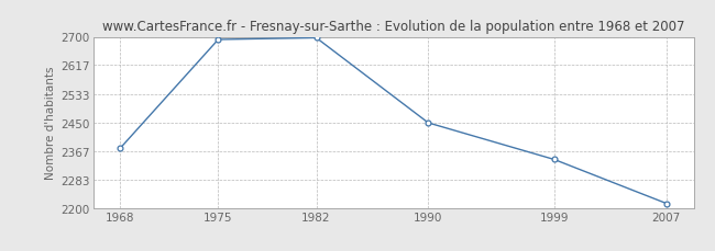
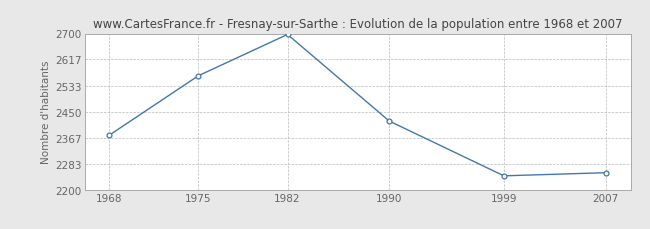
1975: 2692 -> 2565
1990: 2449 -> 2420
1999: 2342 -> 2245
2007: 2214 -> 2255
